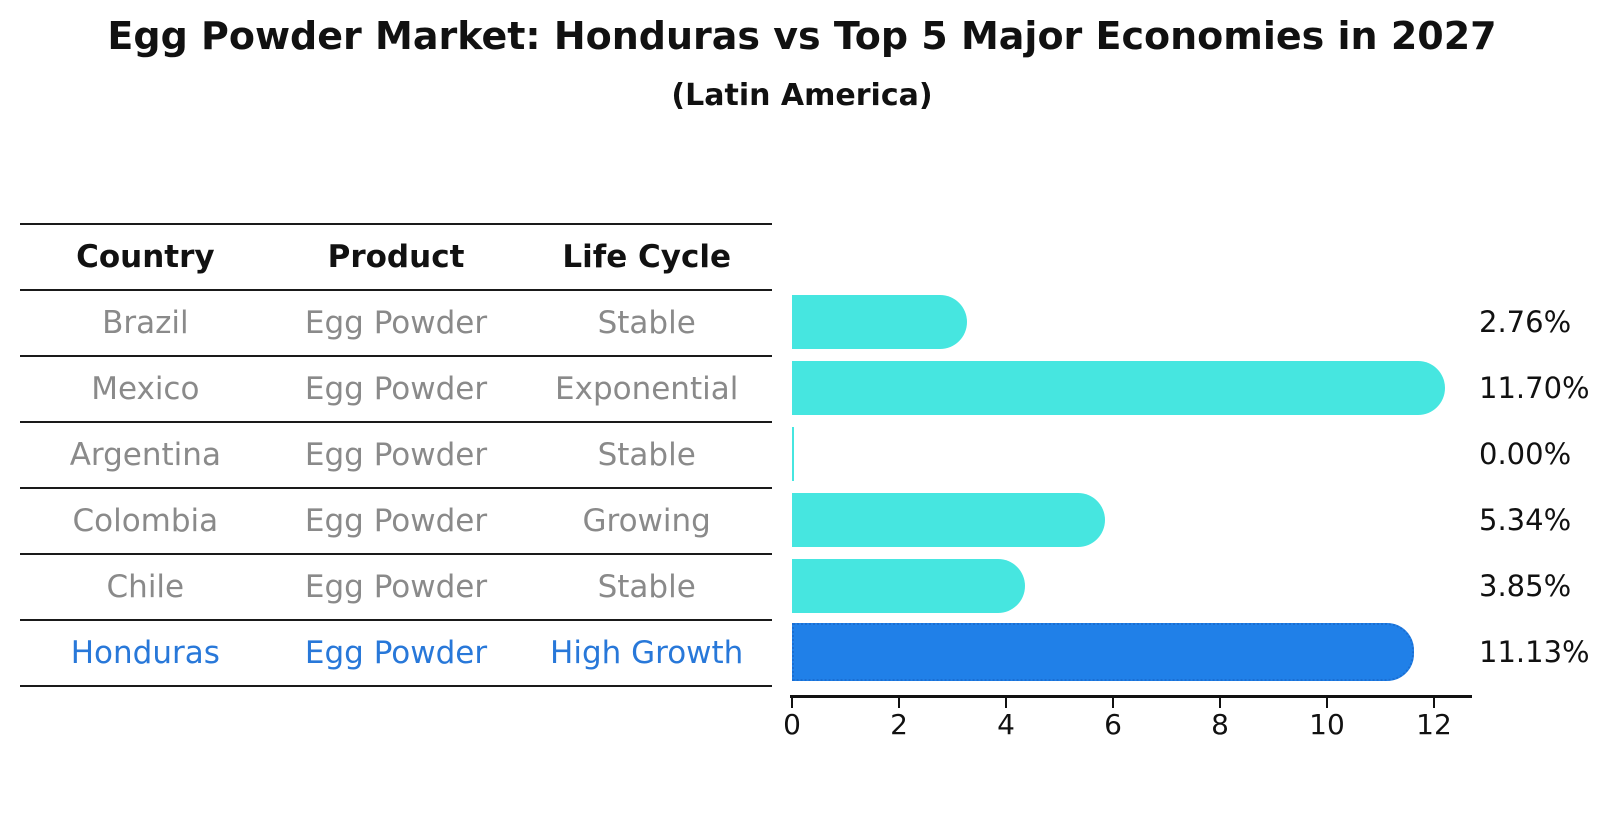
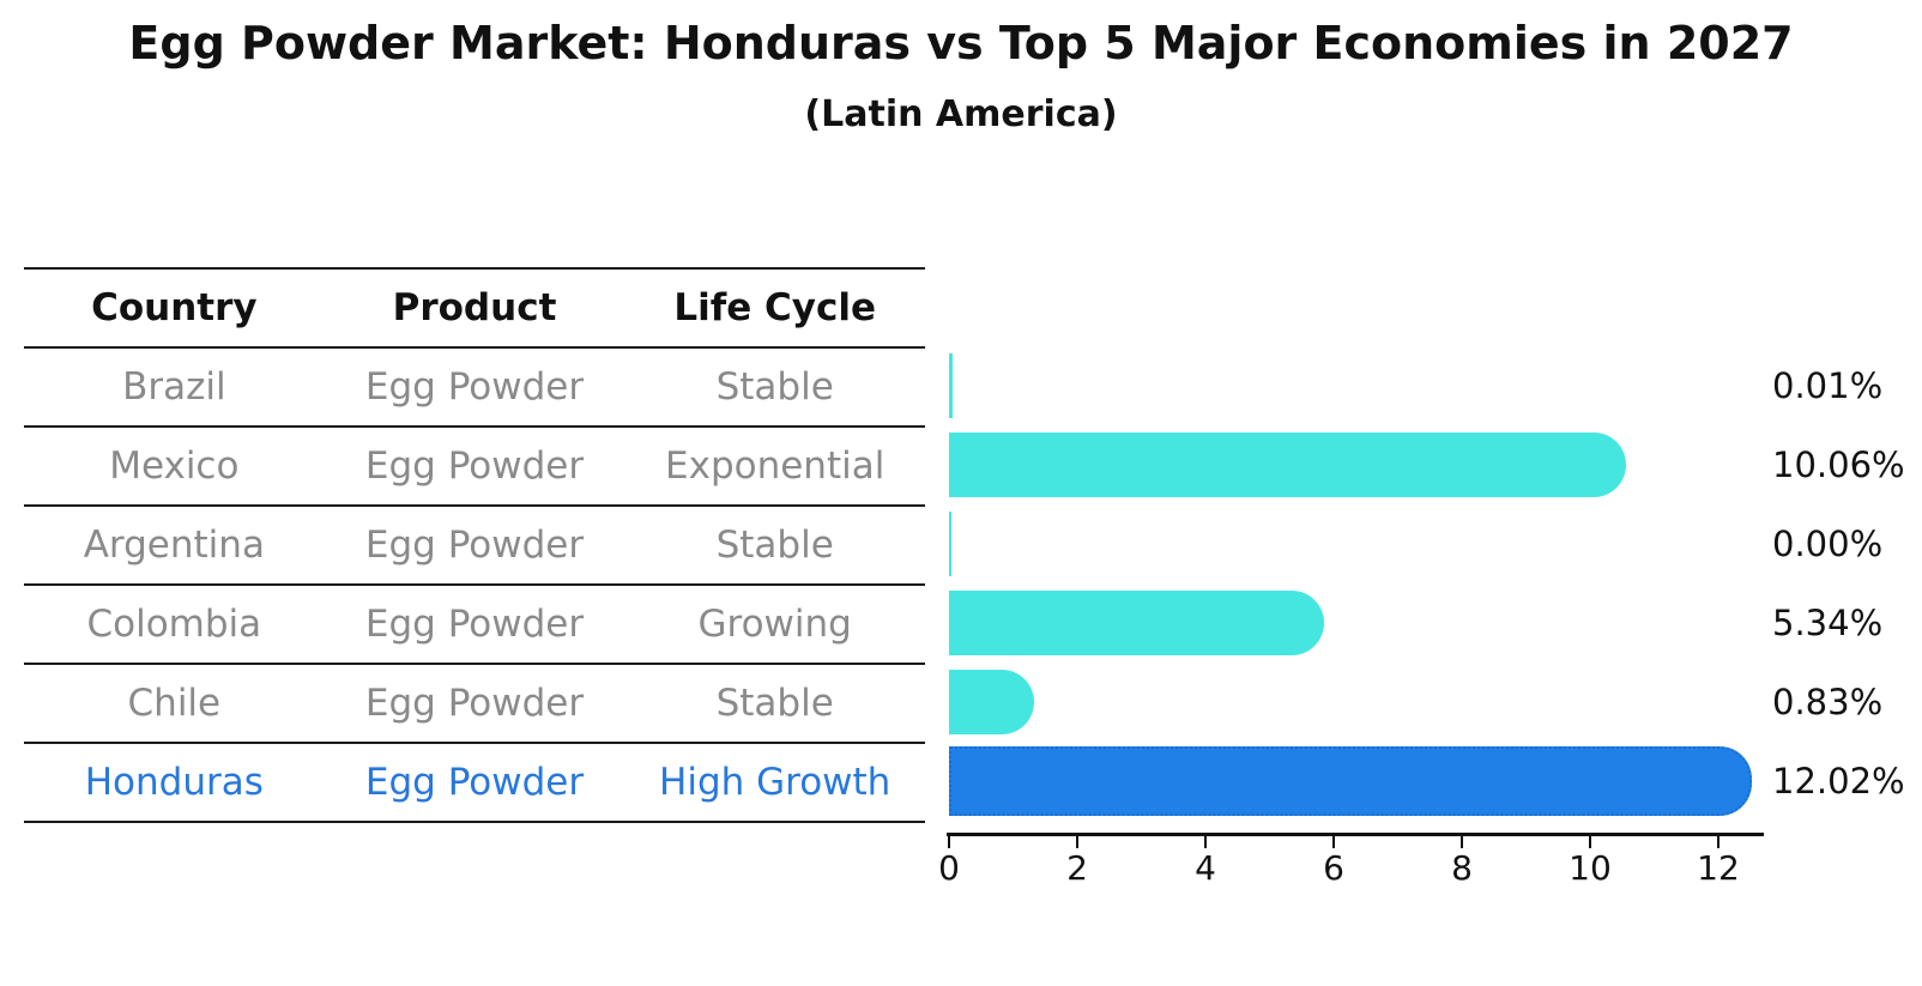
Brazil: 2.76% -> 0.01%
Mexico: 11.70% -> 10.06%
Chile: 3.85% -> 0.83%
Honduras: 11.13% -> 12.02%
